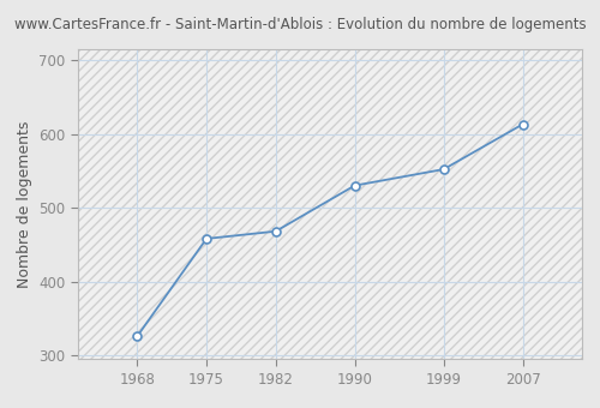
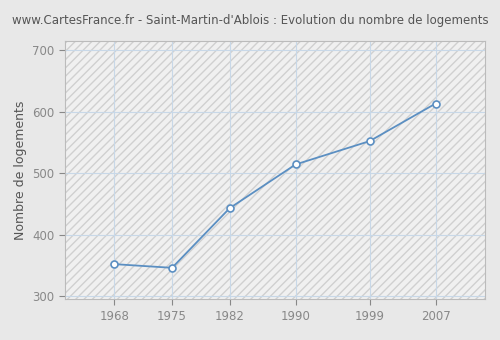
1968: 326 -> 352
1975: 458 -> 346
1982: 468 -> 443
1990: 530 -> 514
